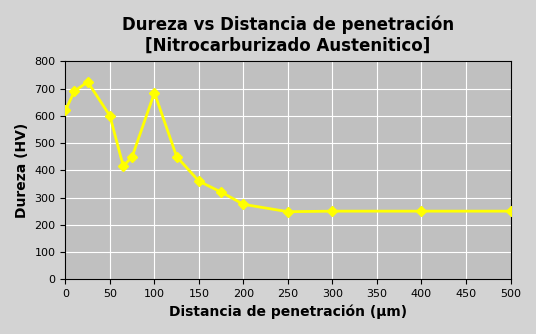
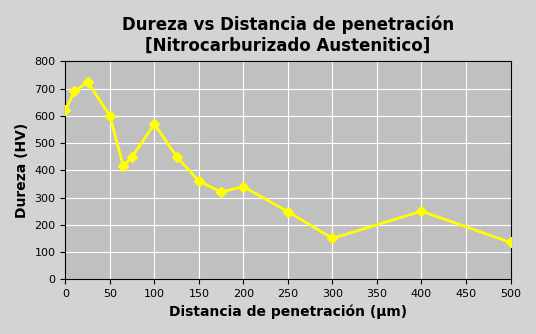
100: 685 -> 570
200: 275 -> 340
300: 250 -> 150
500: 250 -> 135
